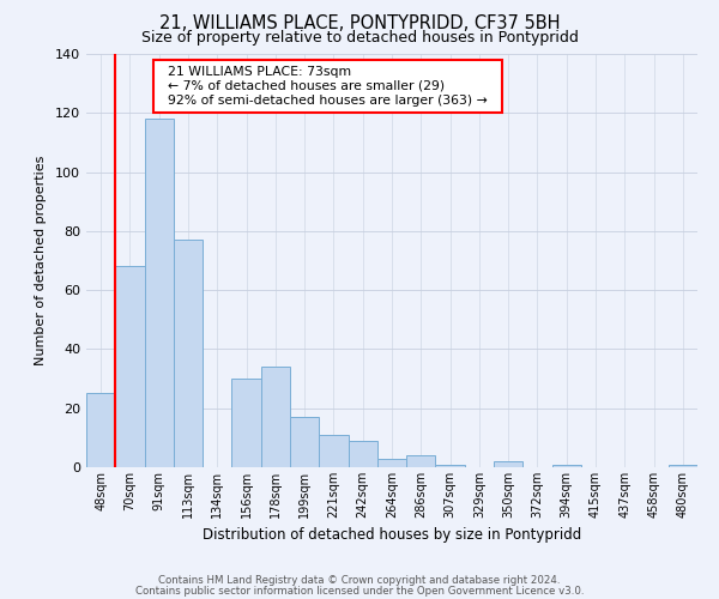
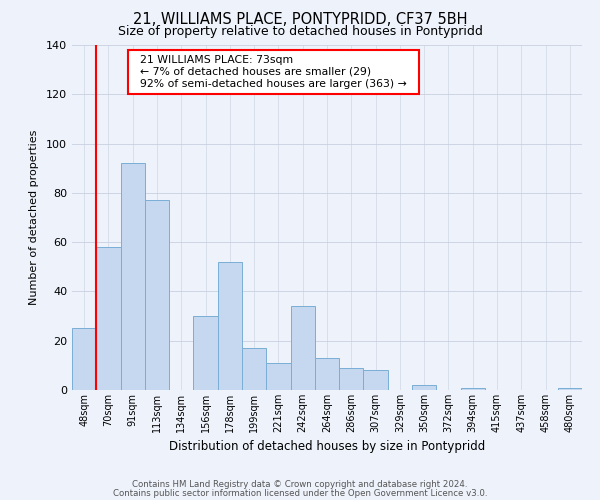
70sqm: 68 -> 58
91sqm: 118 -> 92
178sqm: 34 -> 52
242sqm: 9 -> 34
264sqm: 3 -> 13
286sqm: 4 -> 9
307sqm: 1 -> 8
